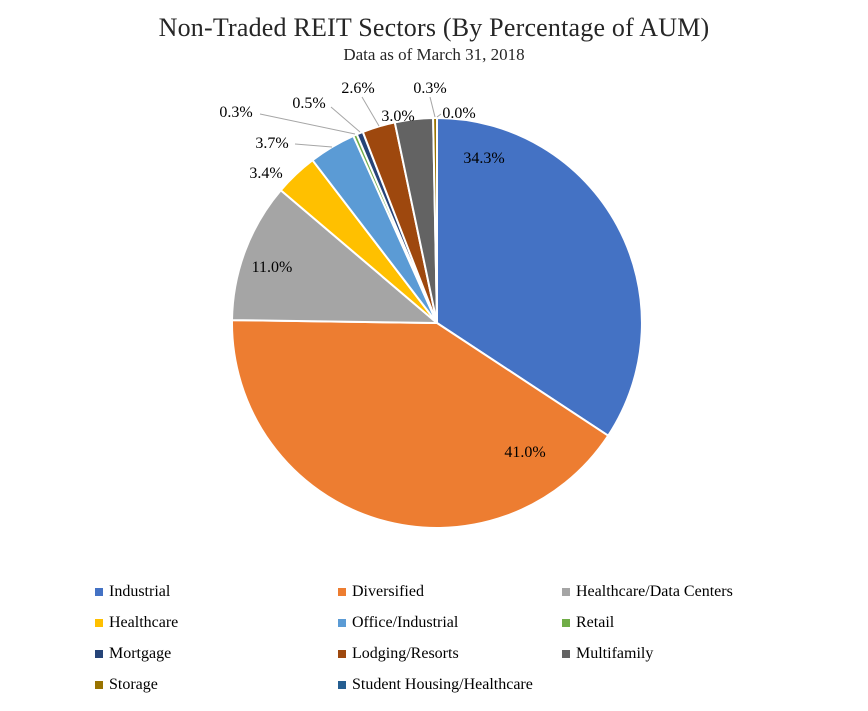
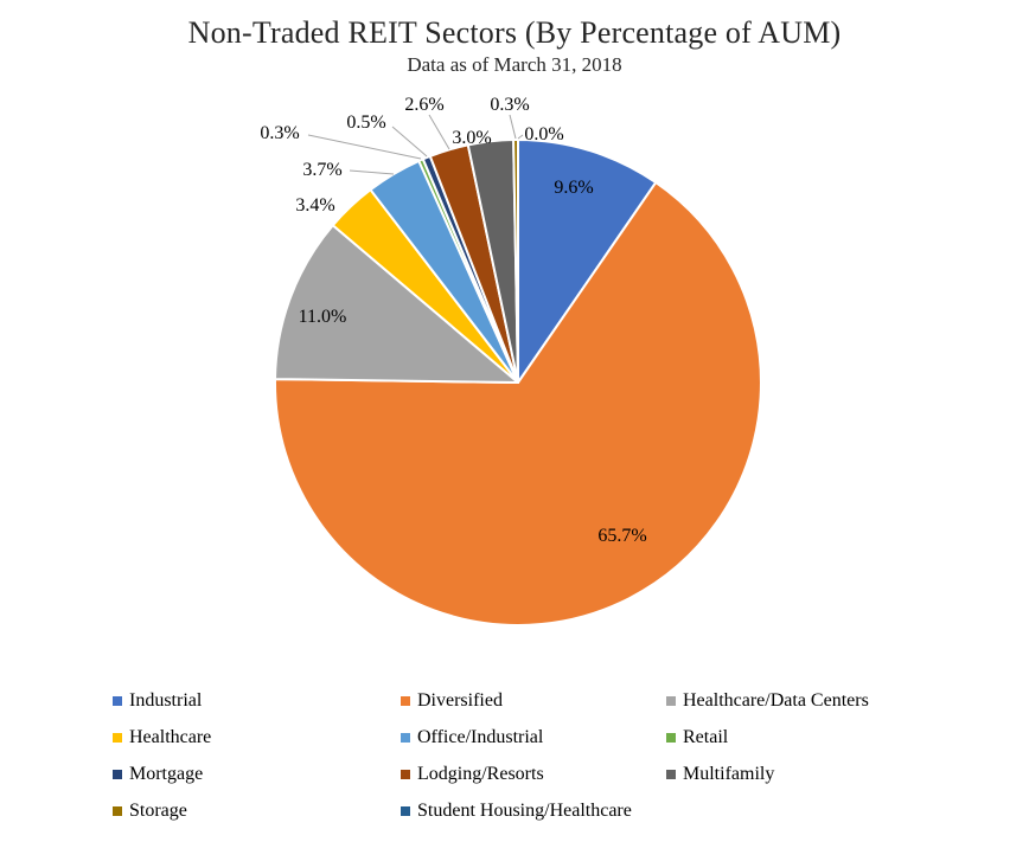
Industrial: 34.3% -> 9.6%
Diversified: 41.0% -> 65.7%
